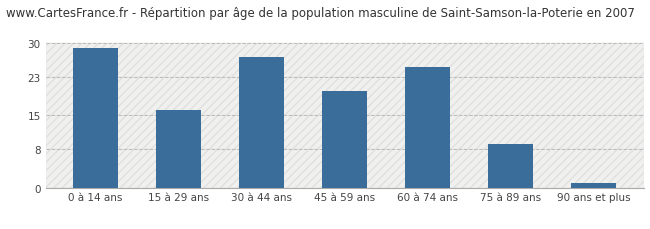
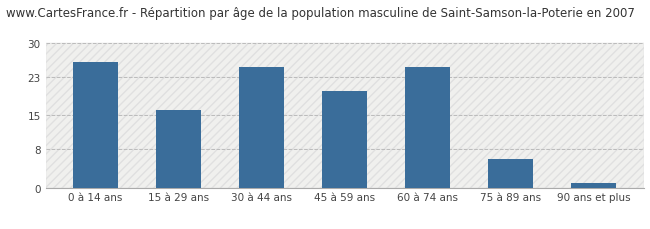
0 à 14 ans: 29 -> 26
30 à 44 ans: 27 -> 25
75 à 89 ans: 9 -> 6
